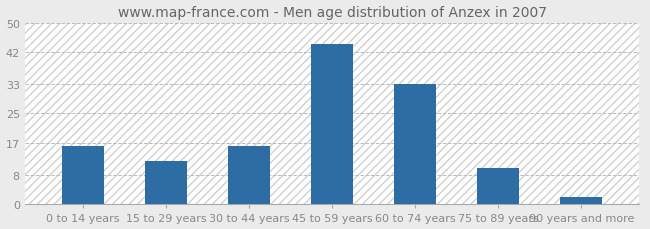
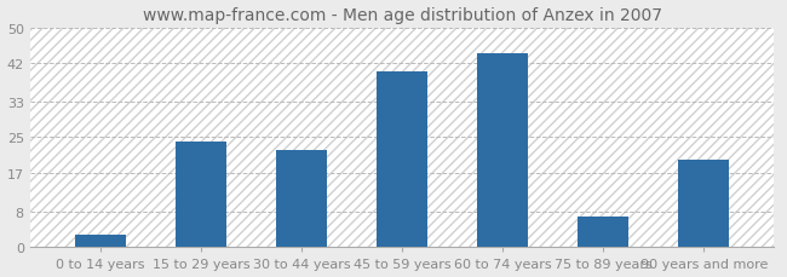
0 to 14 years: 16 -> 3
15 to 29 years: 12 -> 24
30 to 44 years: 16 -> 22
45 to 59 years: 44 -> 40
60 to 74 years: 33 -> 44
75 to 89 years: 10 -> 7
90 years and more: 2 -> 20
